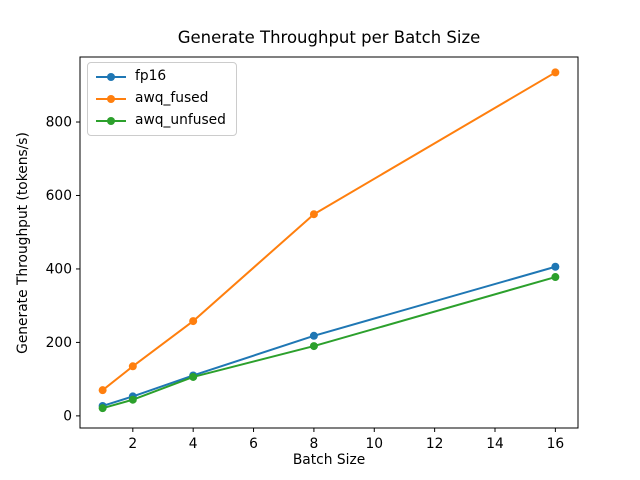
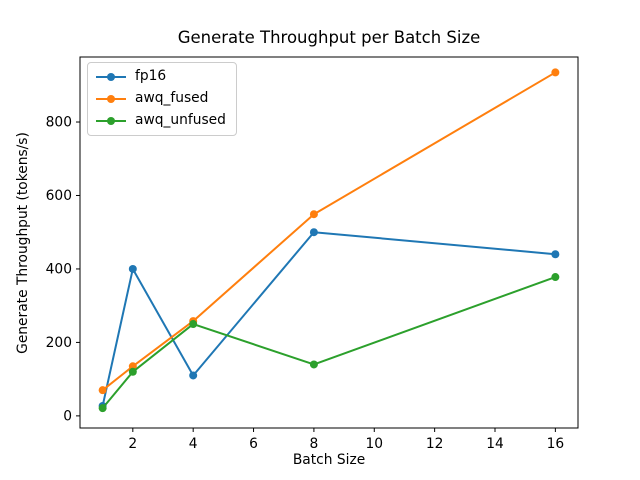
fp16/2: 50 -> 400
awq_unfused/2: 40 -> 120
awq_unfused/4: 110 -> 250
fp16/8: 220 -> 500
awq_unfused/8: 190 -> 140
fp16/16: 410 -> 440
